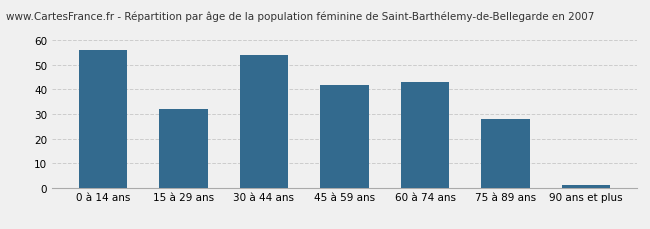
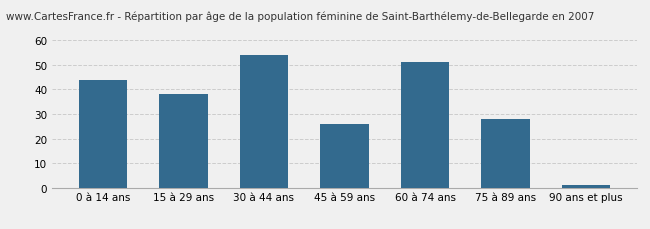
0 à 14 ans: 56 -> 44
15 à 29 ans: 32 -> 38
45 à 59 ans: 42 -> 26
60 à 74 ans: 43 -> 51
